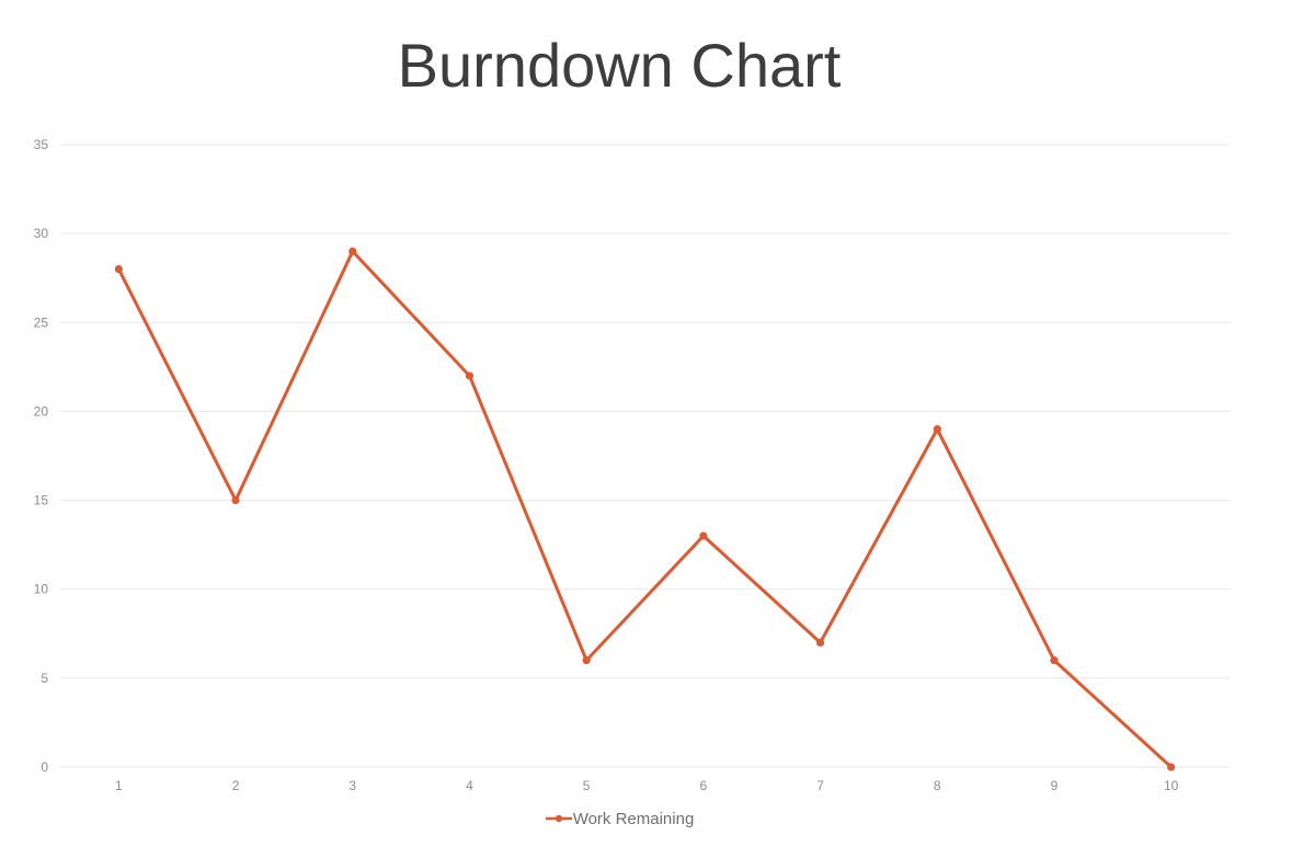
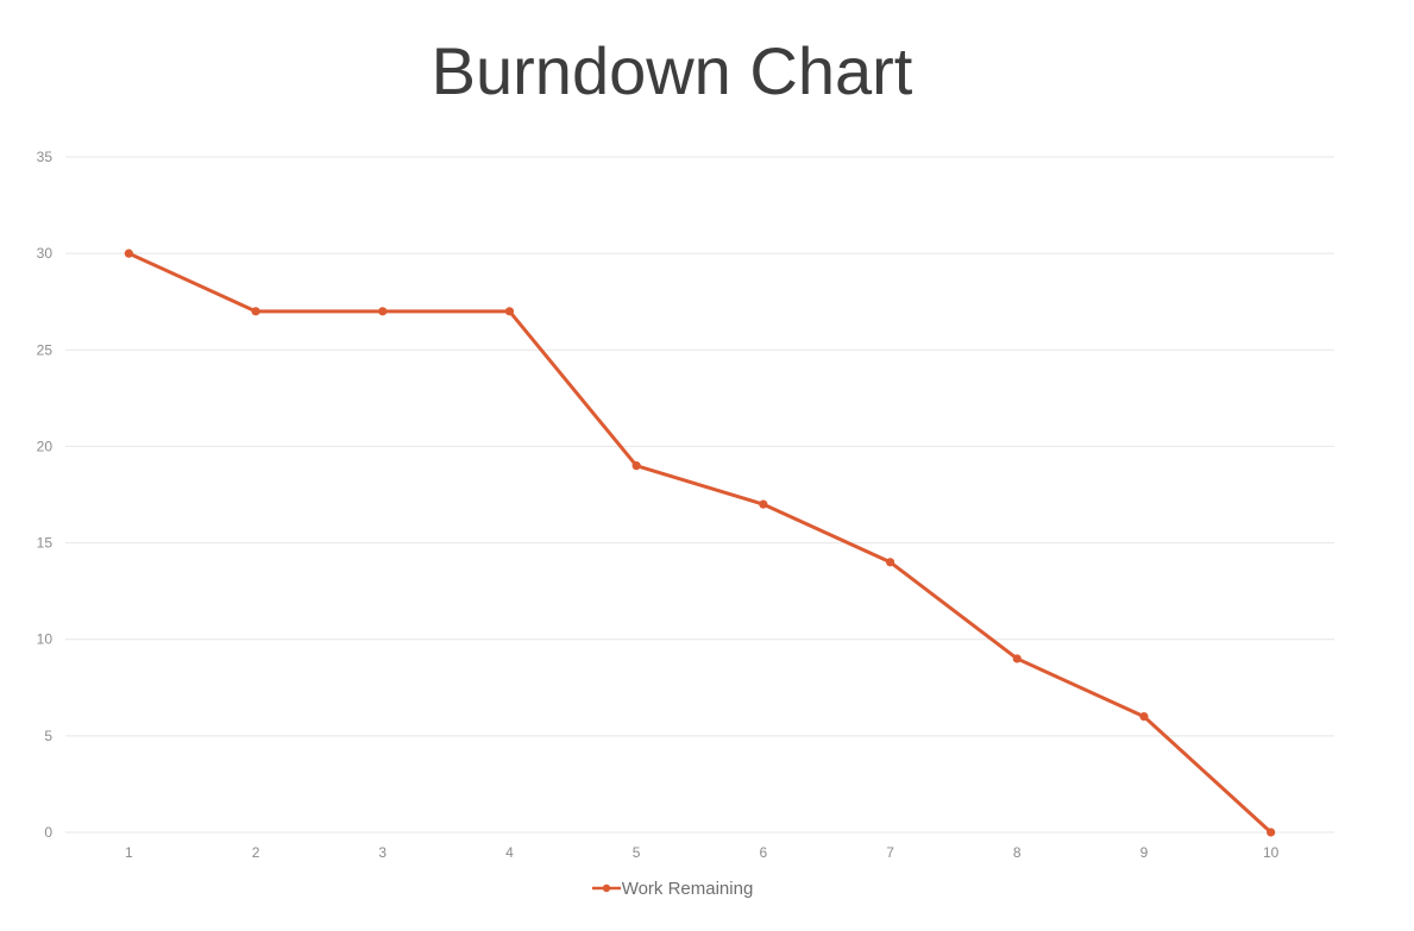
1: 28 -> 30
2: 15 -> 27
3: 29 -> 27
4: 22 -> 27
5: 6 -> 19
6: 13 -> 17
7: 7 -> 14
8: 19 -> 9
